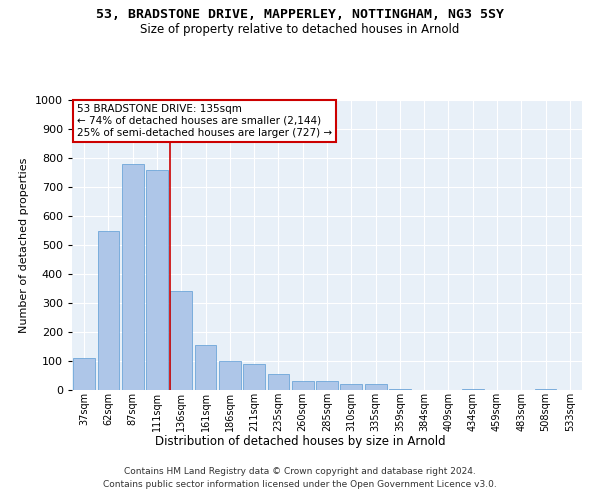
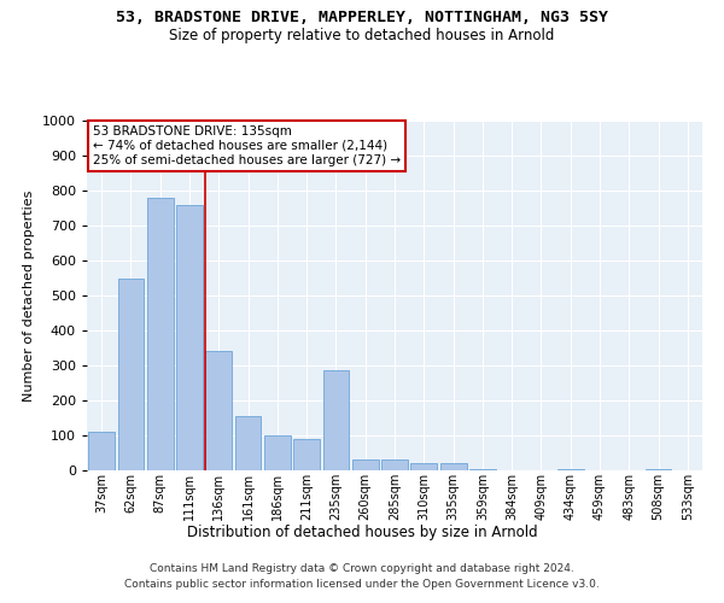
235sqm: 55 -> 285
